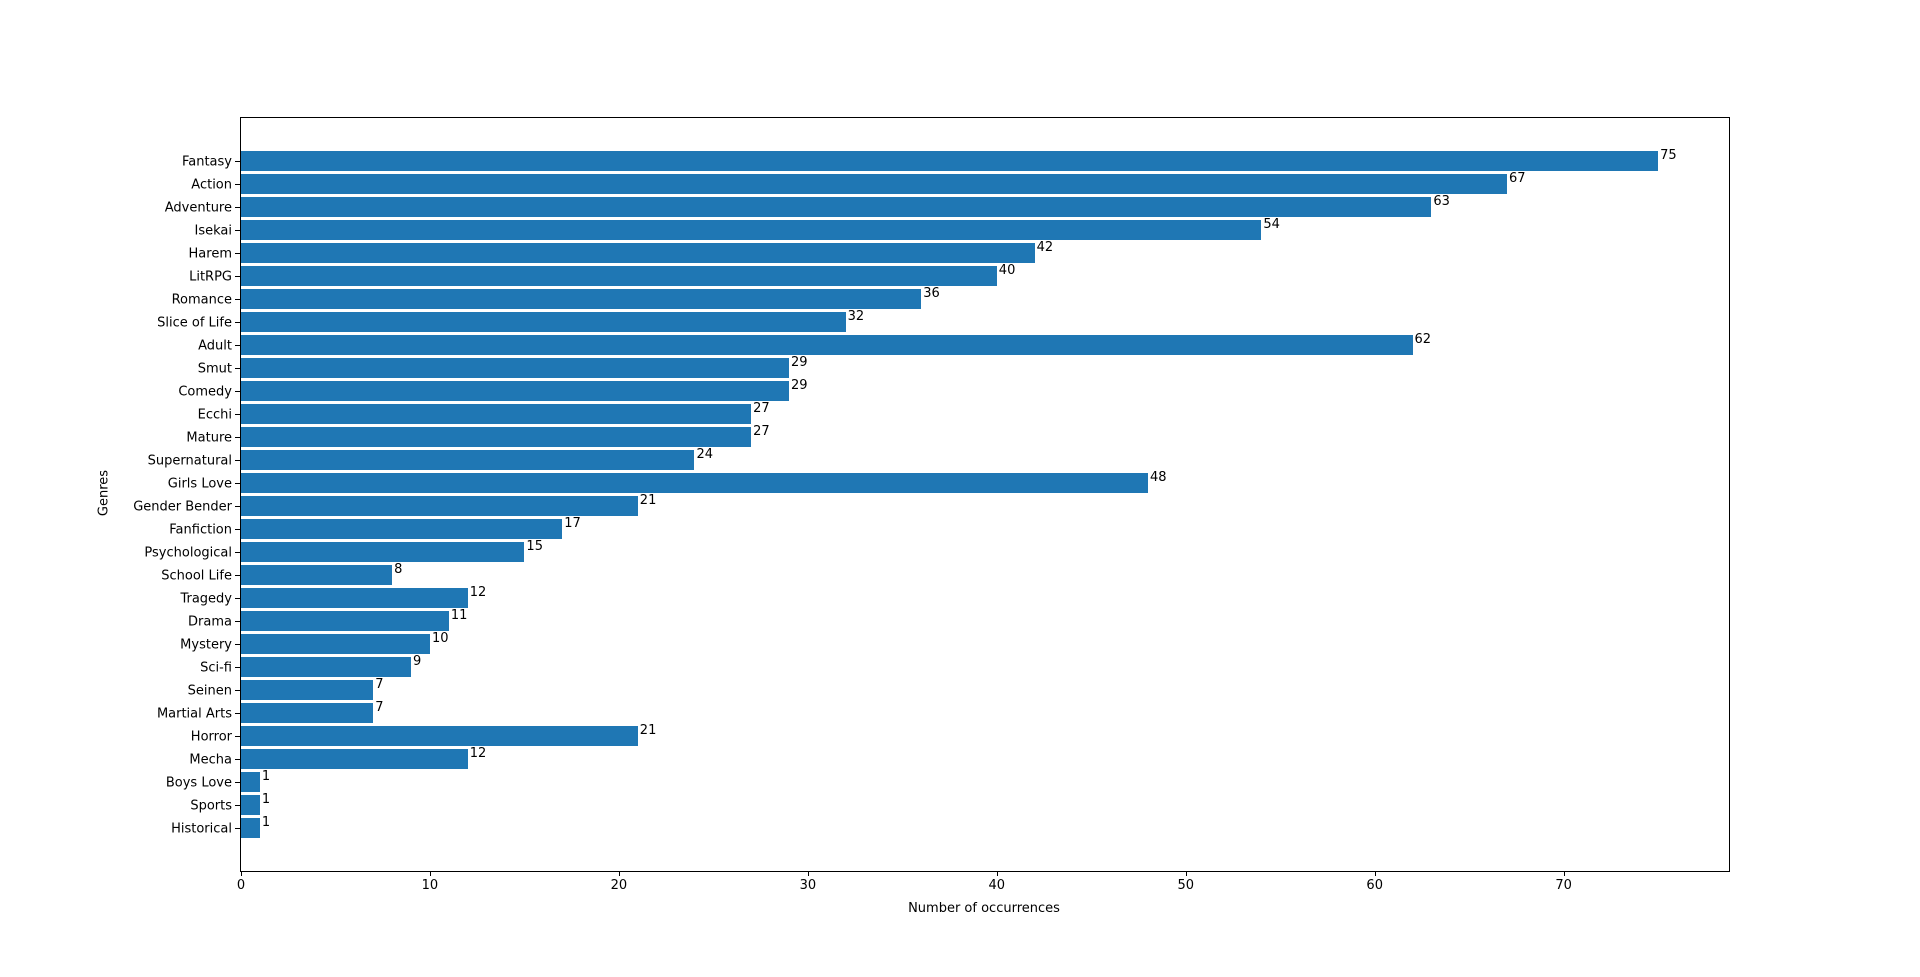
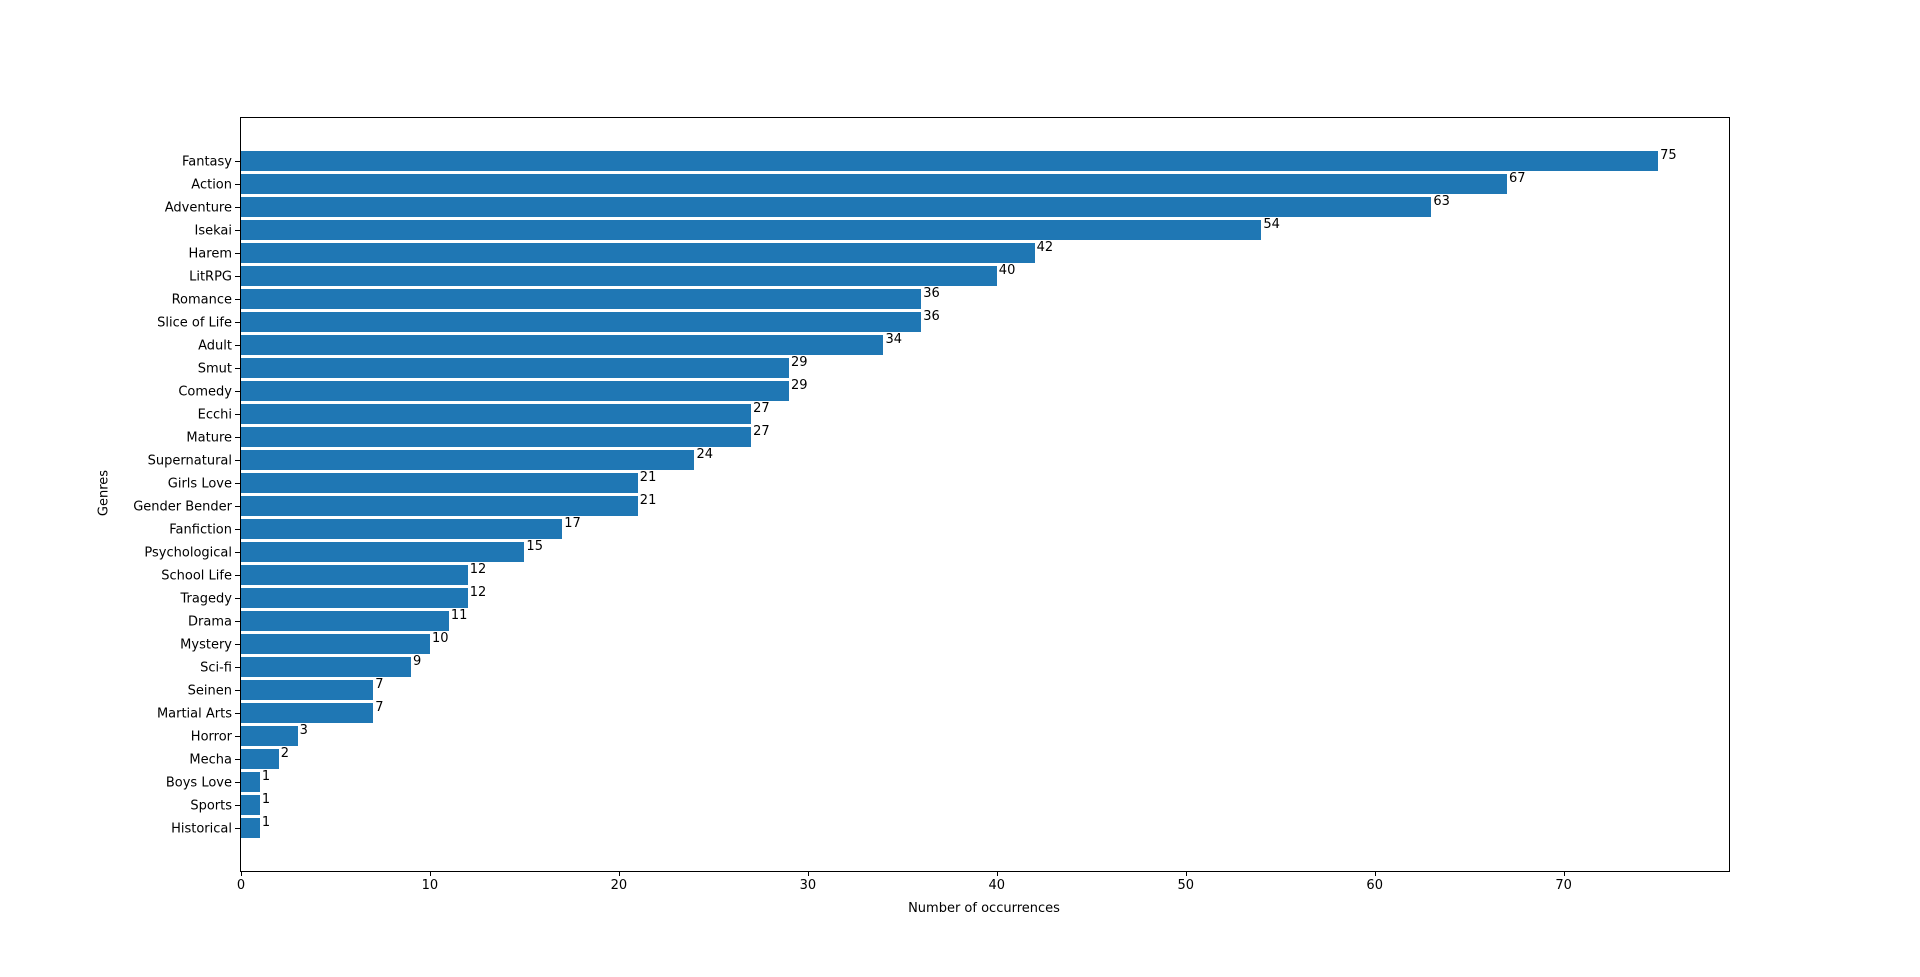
Slice of Life: 32 -> 36
Adult: 62 -> 34
Girls Love: 48 -> 21
School Life: 8 -> 12
Horror: 21 -> 3
Mecha: 12 -> 2
